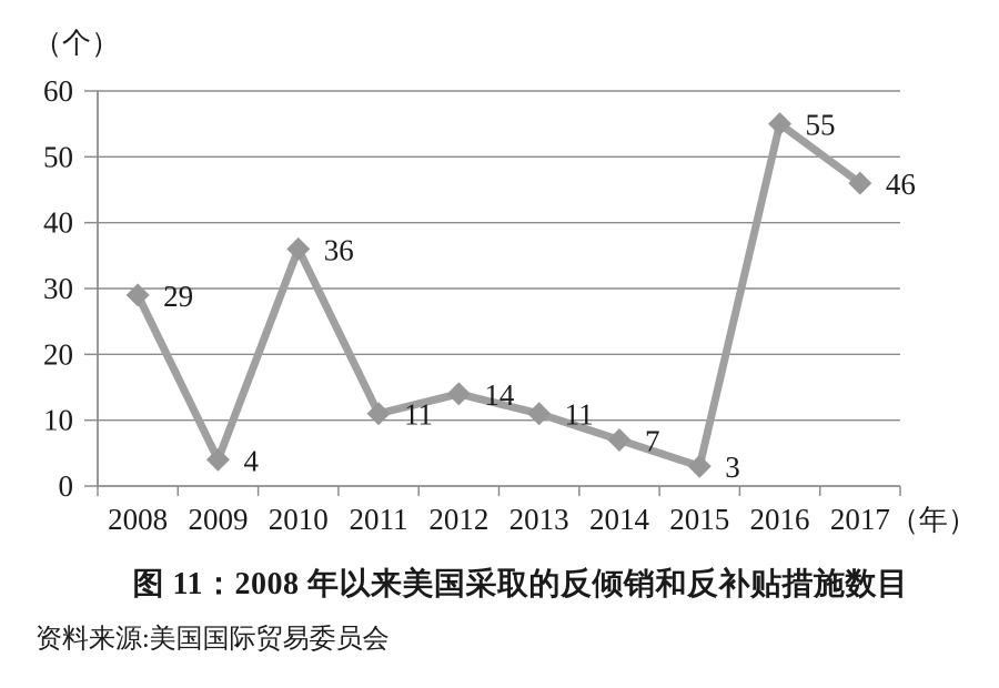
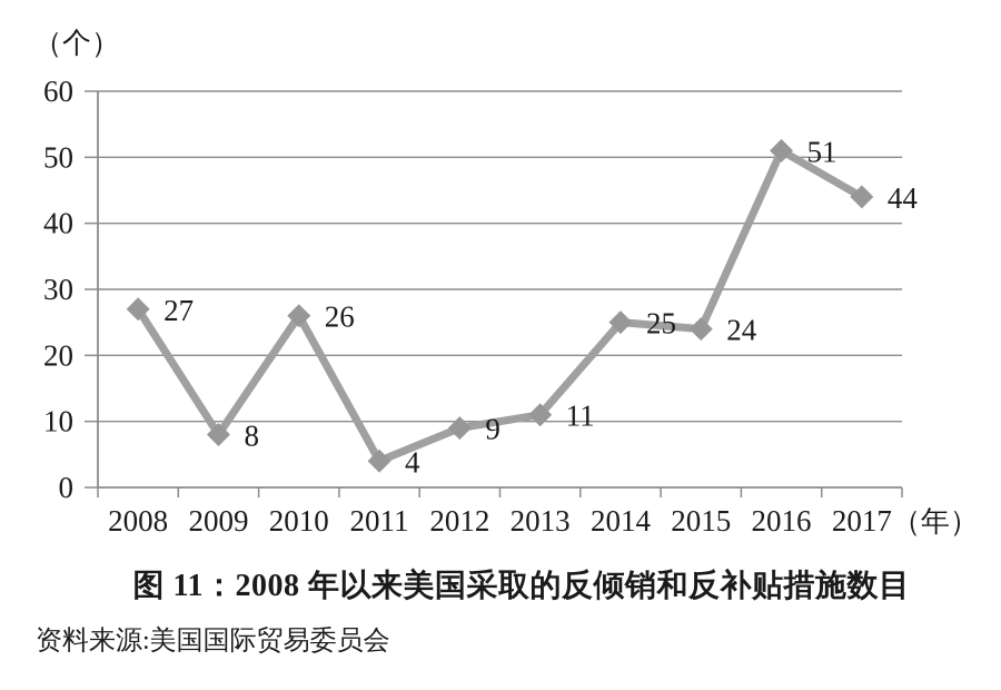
2008: 29 -> 27
2009: 4 -> 8
2010: 36 -> 26
2011: 11 -> 4
2012: 14 -> 9
2014: 7 -> 25
2015: 3 -> 24
2016: 55 -> 51
2017: 46 -> 44
